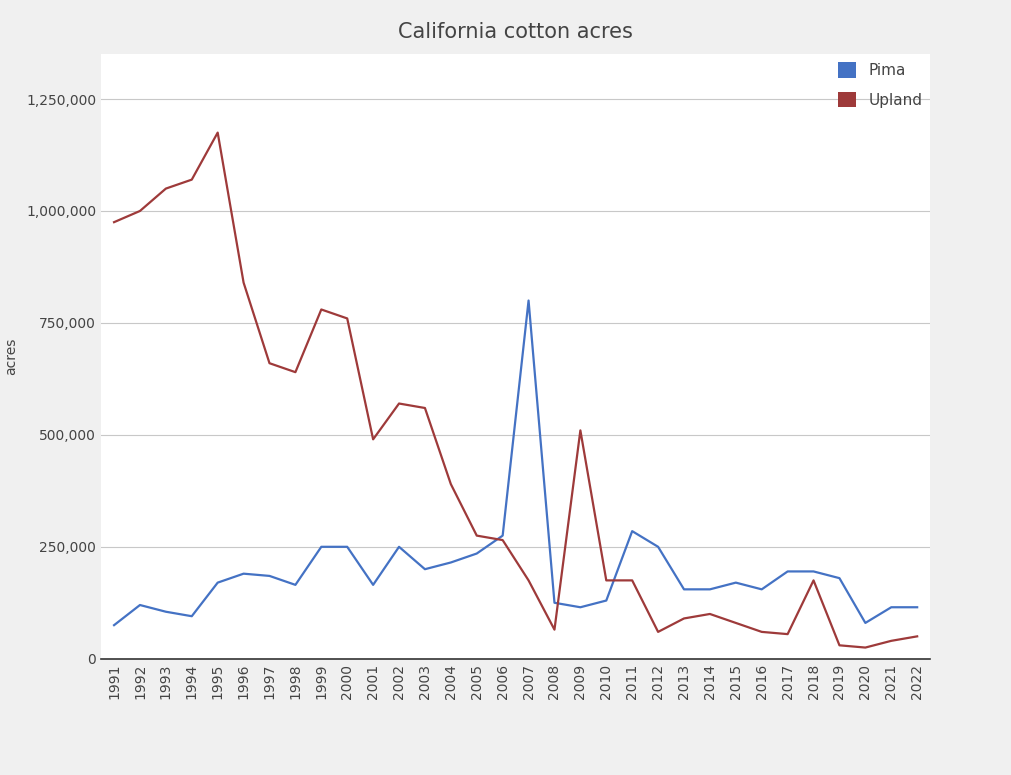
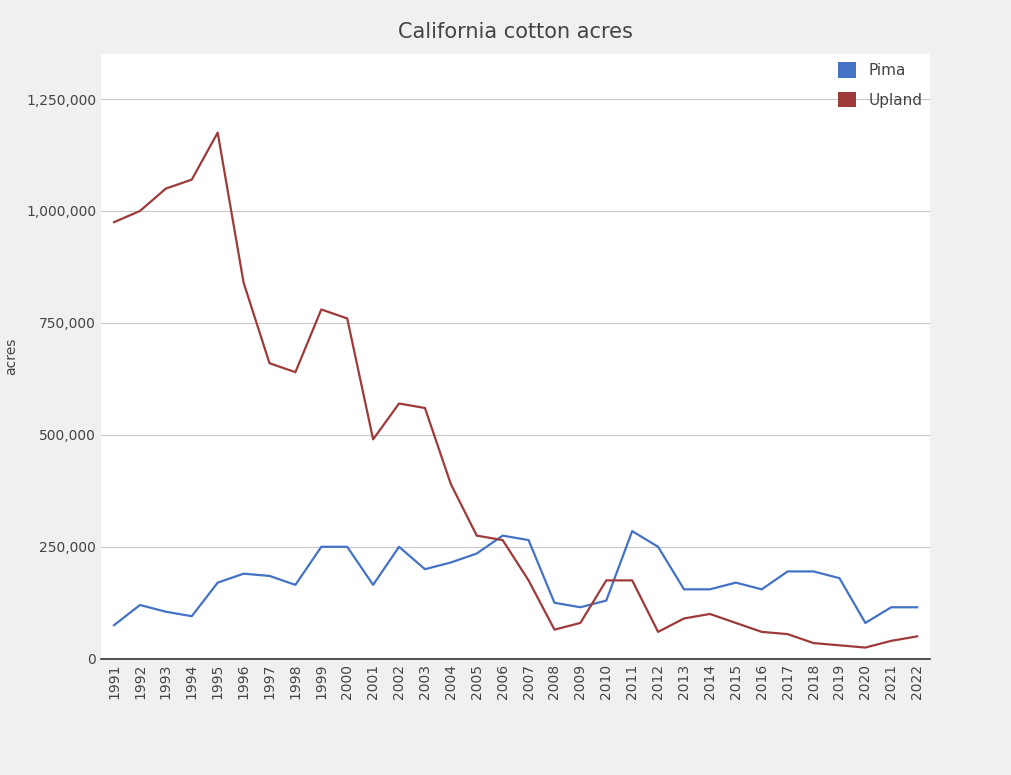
Pima/2007: 800,000 -> 265,000
Upland/2009: 510,000 -> 80,000
Upland/2018: 175,000 -> 35,000
